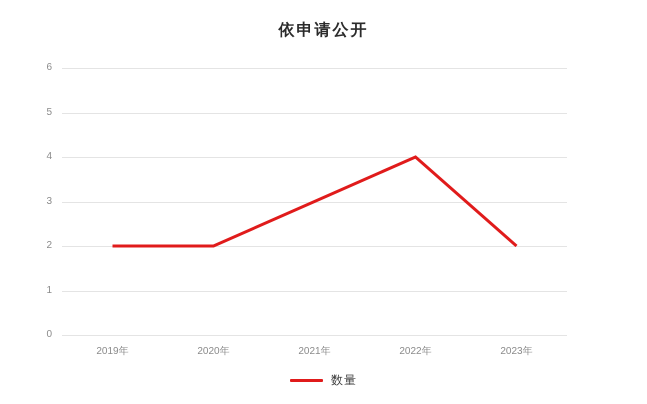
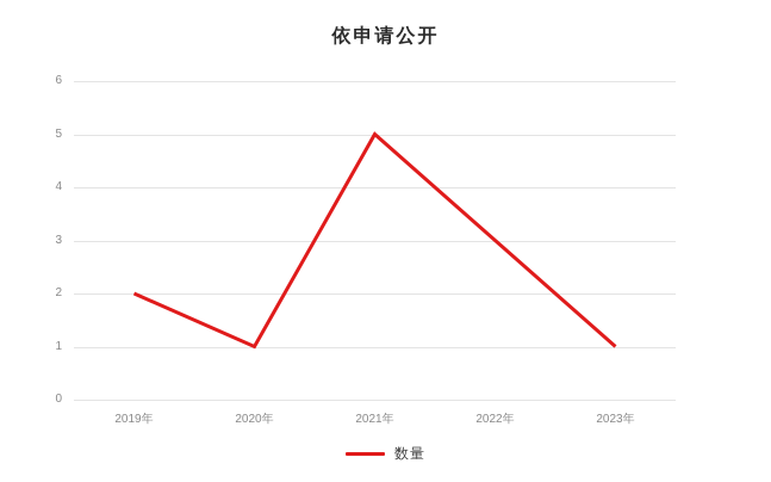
2020年: 2 -> 1
2021年: 3 -> 5
2022年: 4 -> 3
2023年: 2 -> 1
